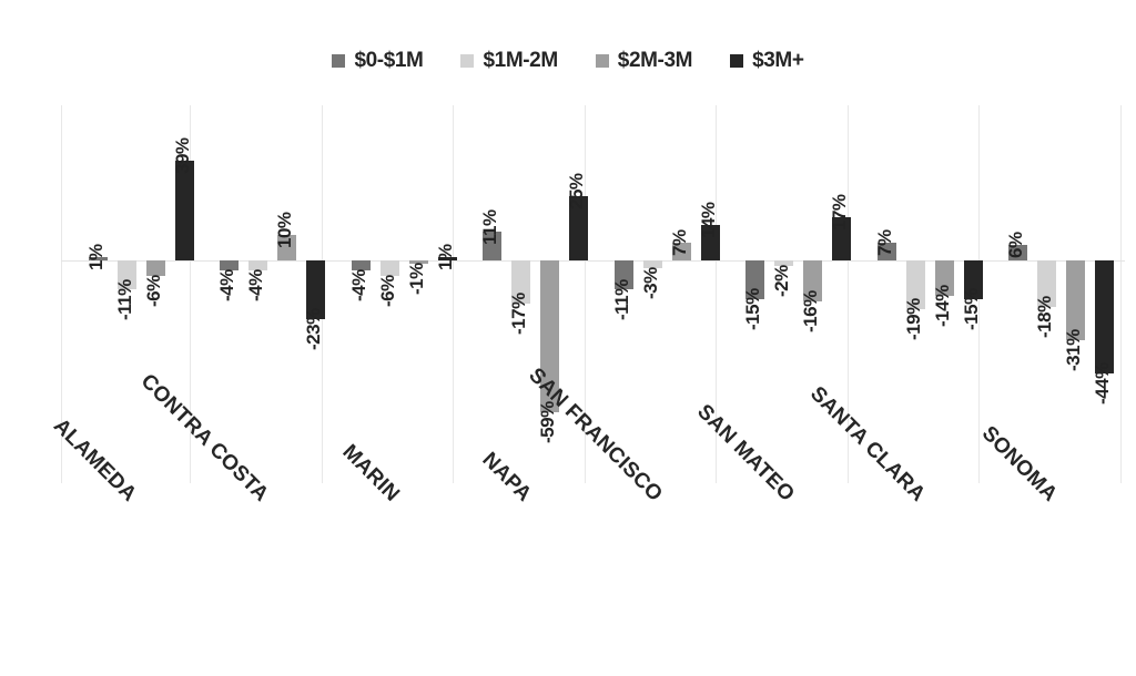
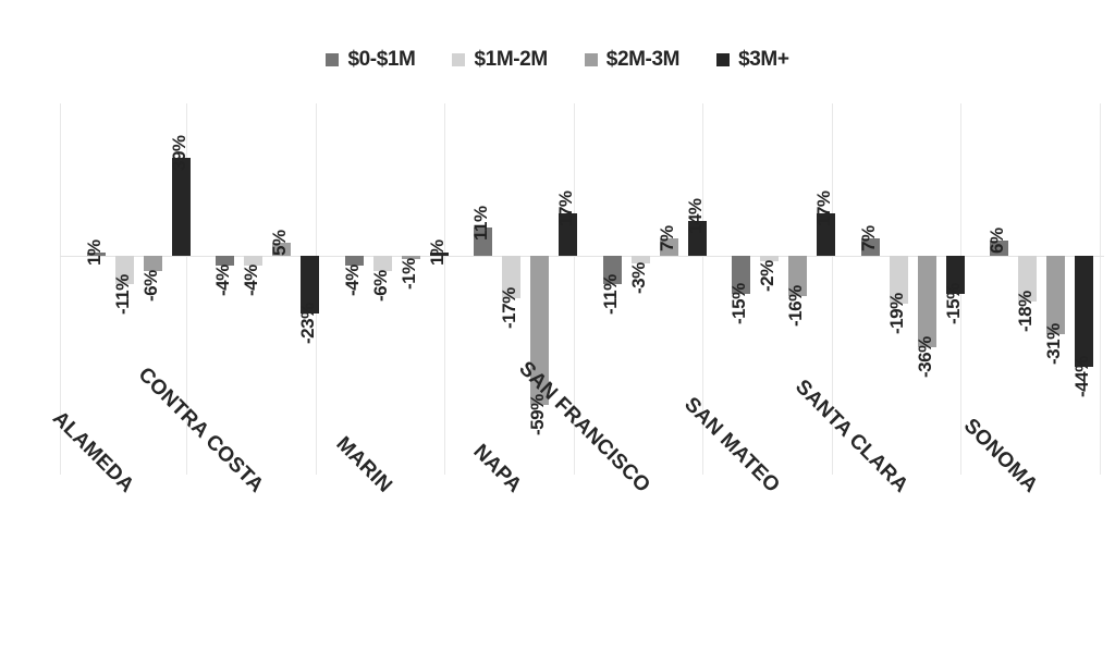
$2M-3M/CONTRA COSTA: 10% -> 5%
$3M+/NAPA: 25% -> 17%
$2M-3M/SANTA CLARA: -14% -> -36%
